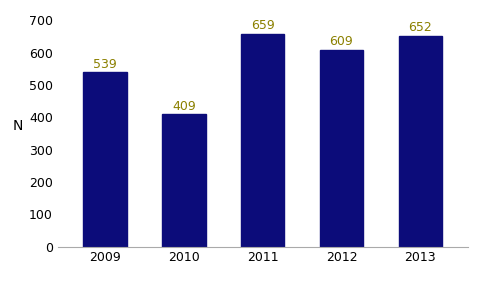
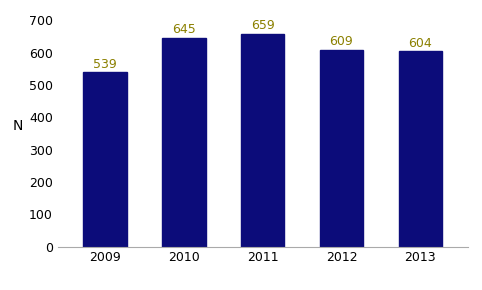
2010: 409 -> 645
2013: 652 -> 604
